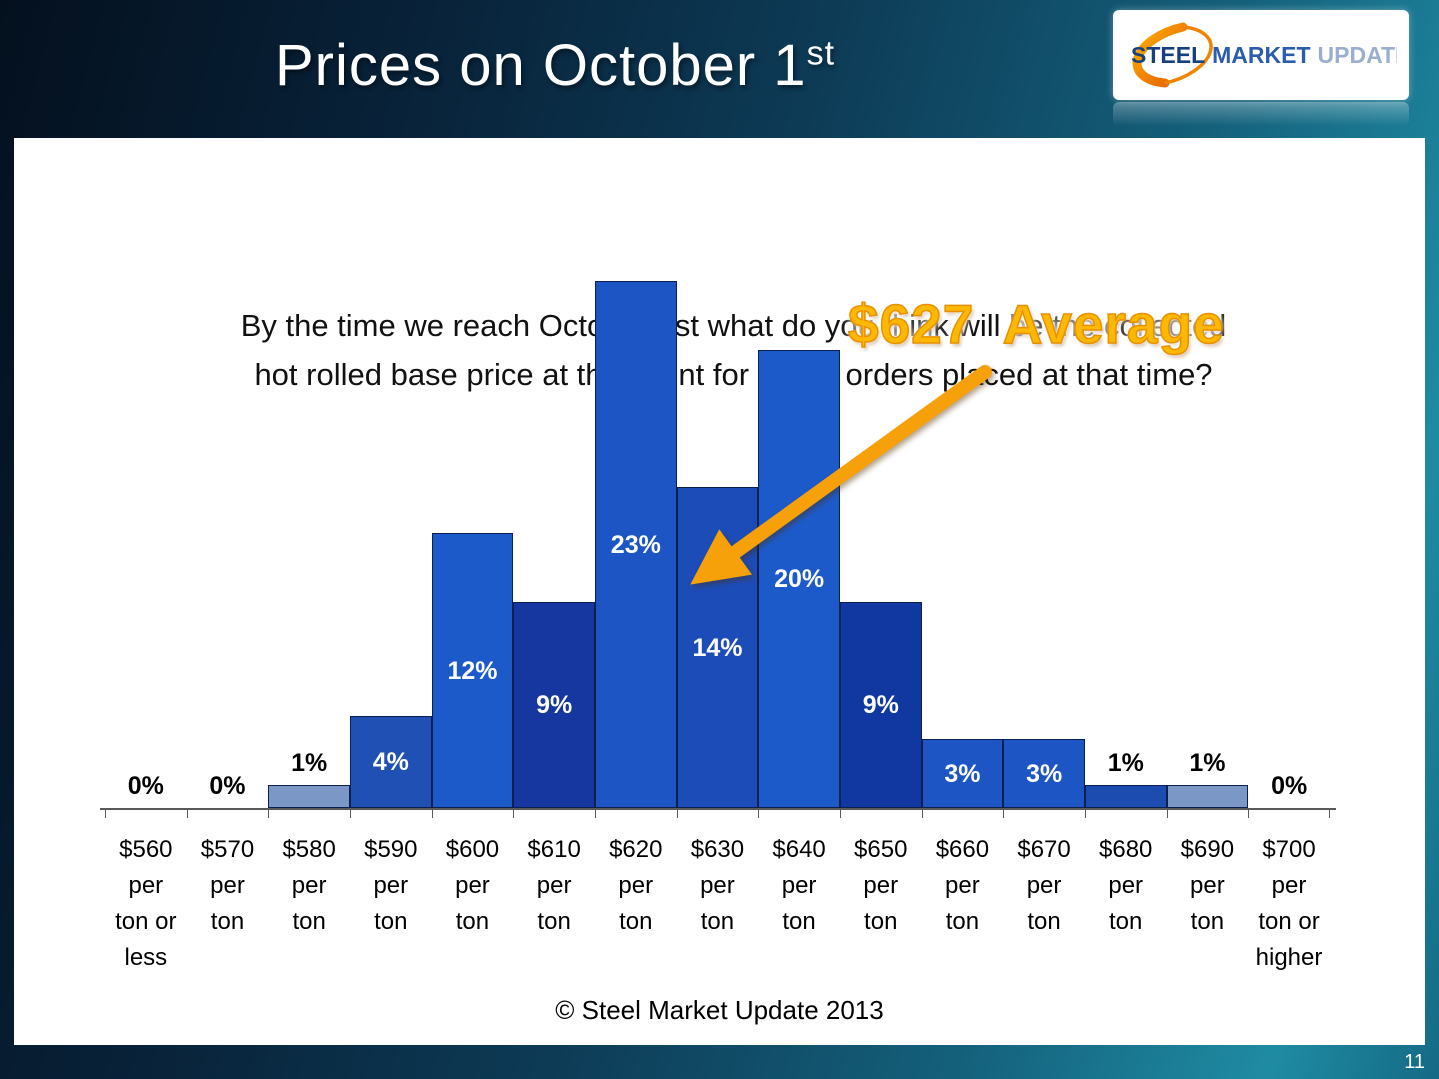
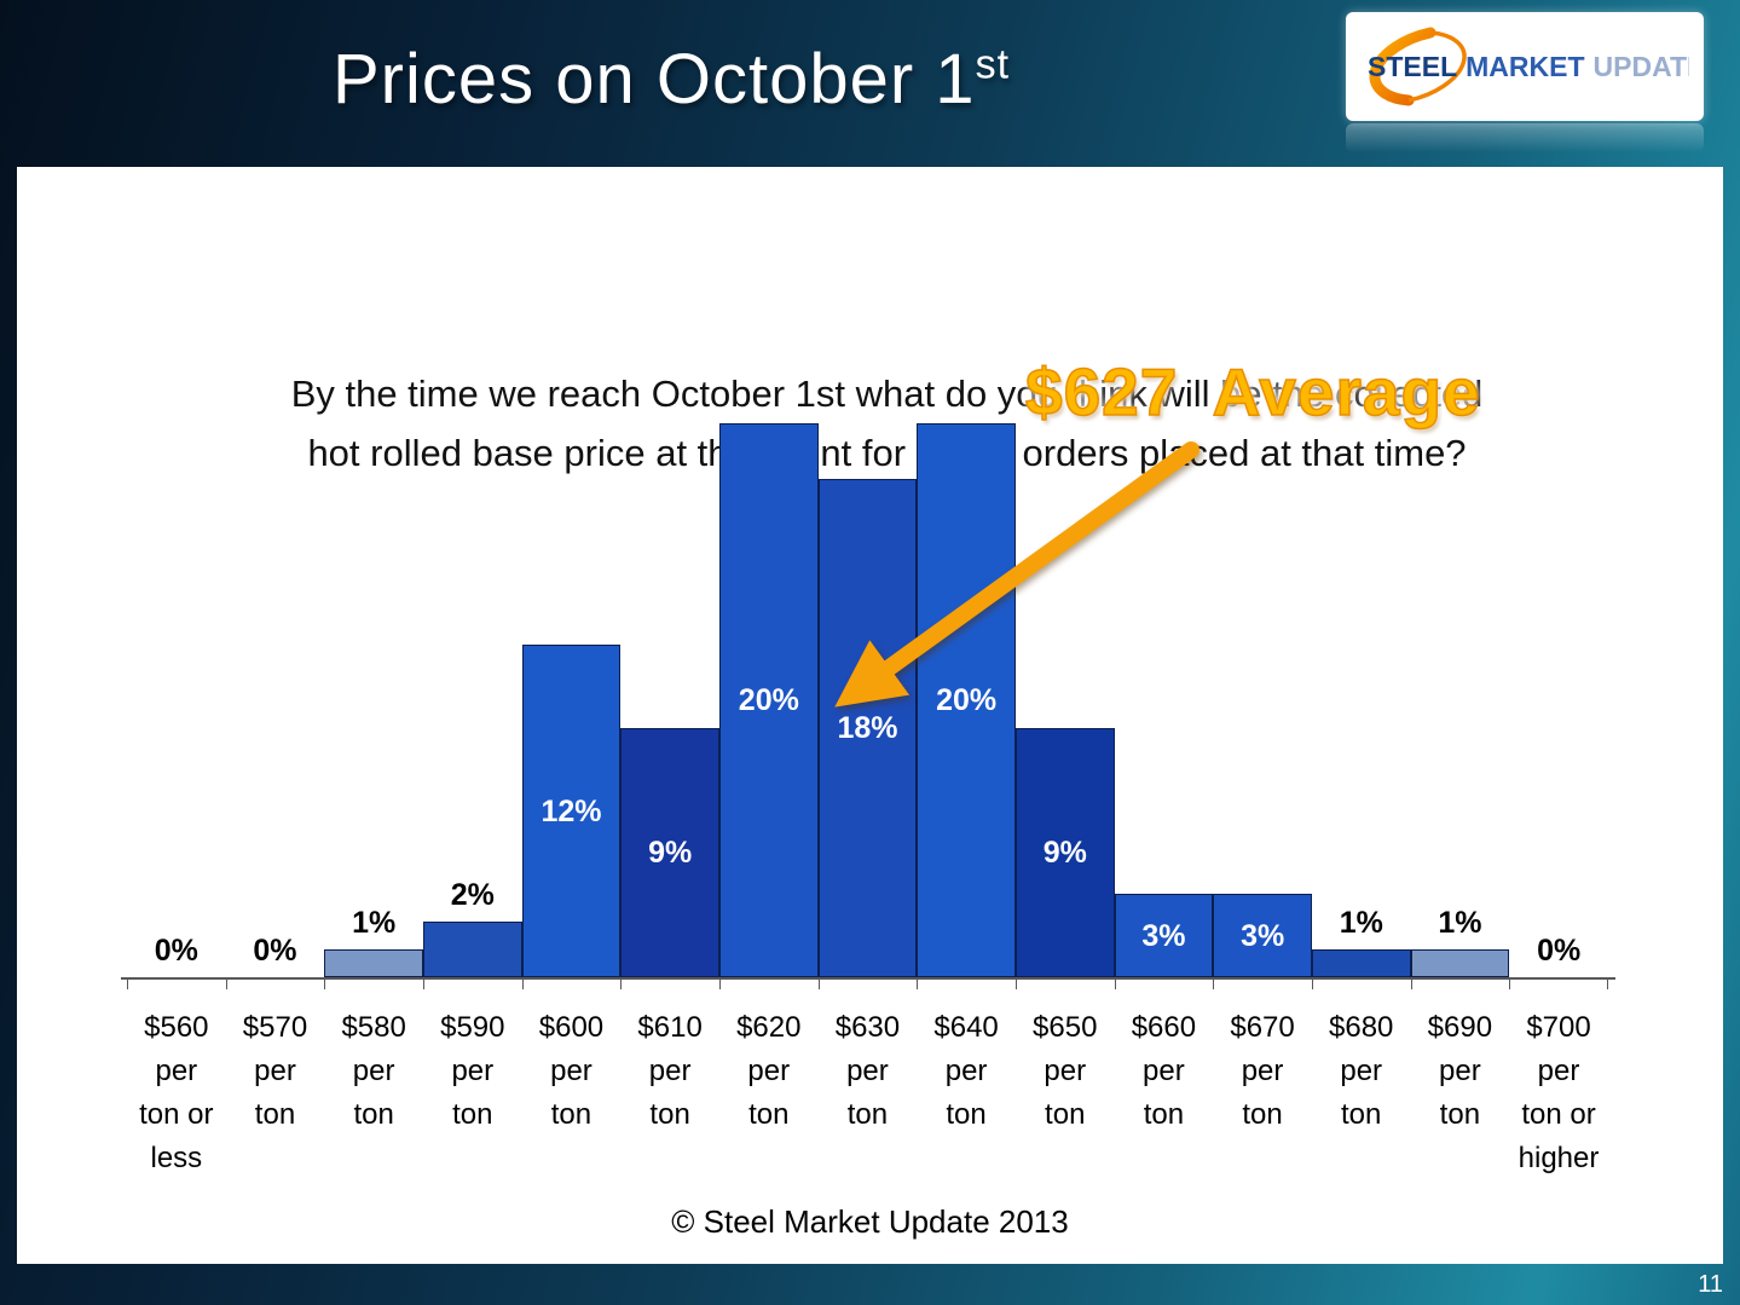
$590 per ton: 4% -> 2%
$620 per ton: 23% -> 20%
$630 per ton: 14% -> 18%
